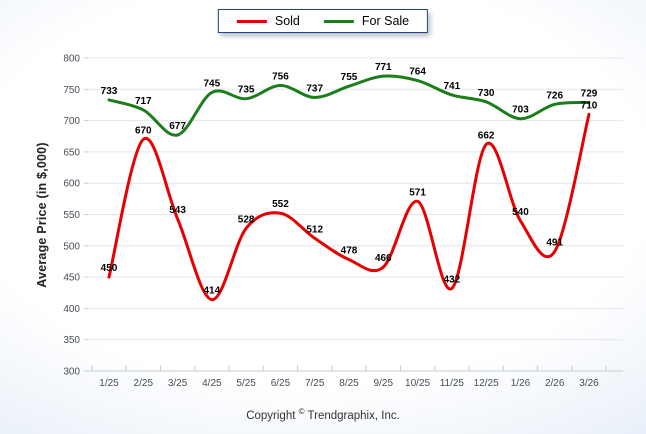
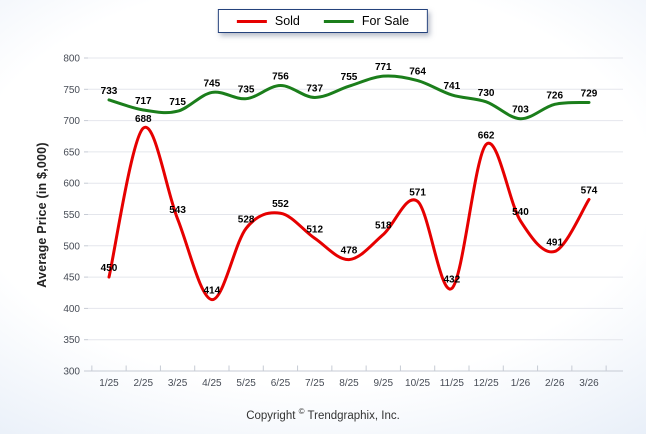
Sold/2/25: 670 -> 688
For Sale/3/25: 677 -> 715
Sold/9/25: 466 -> 518
Sold/3/26: 710 -> 574
